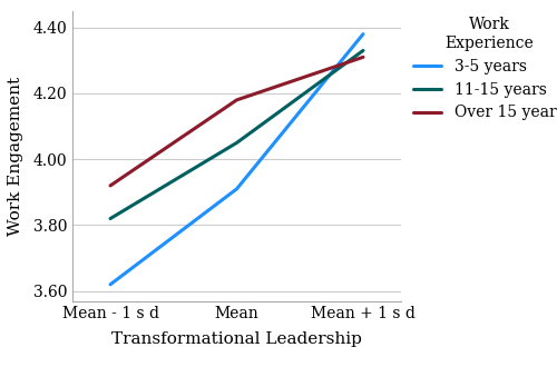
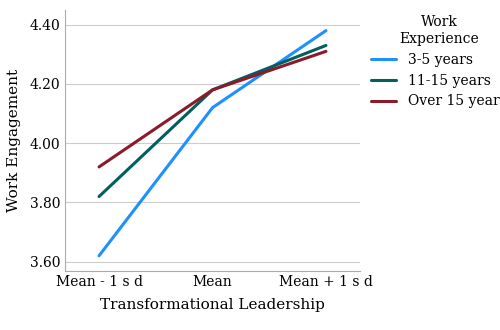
3-5 years/Mean: 3.91 -> 4.12
11-15 years/Mean: 4.05 -> 4.18
